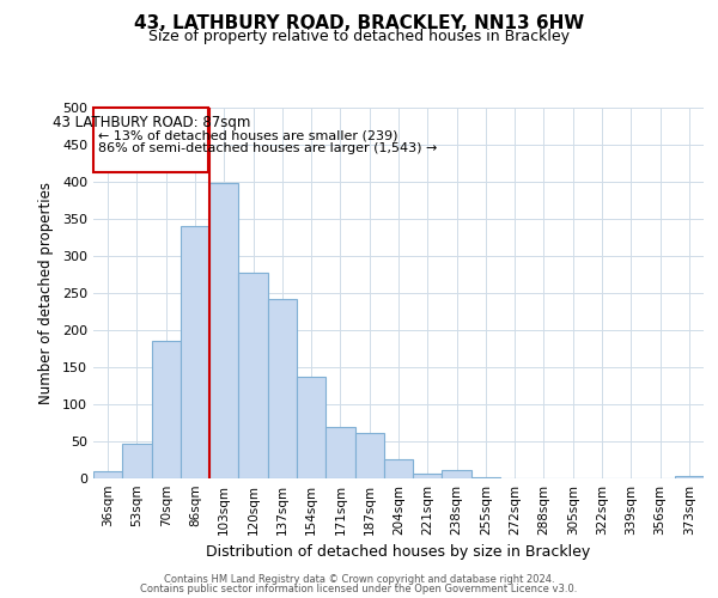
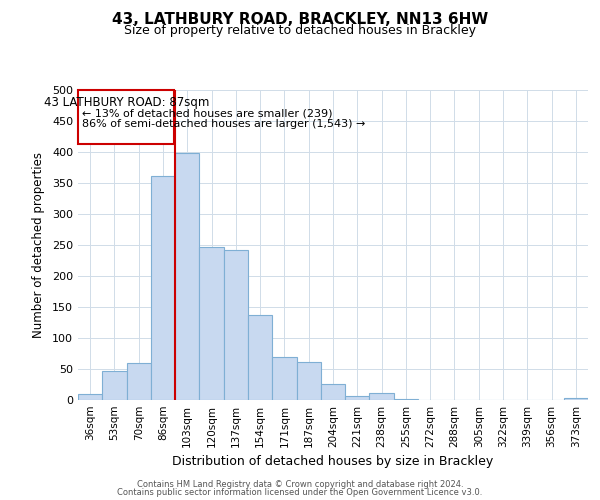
70sqm: 185 -> 60
86sqm: 340 -> 362
120sqm: 277 -> 246
